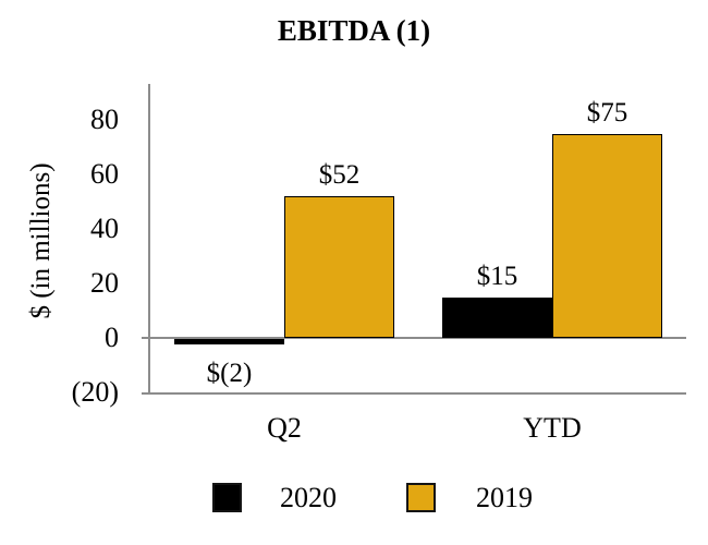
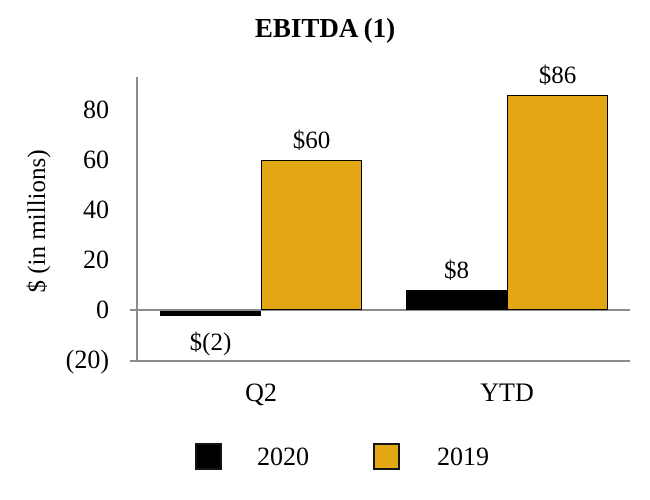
2019/Q2: $52 -> $60
2020/YTD: $15 -> $8
2019/YTD: $75 -> $86
